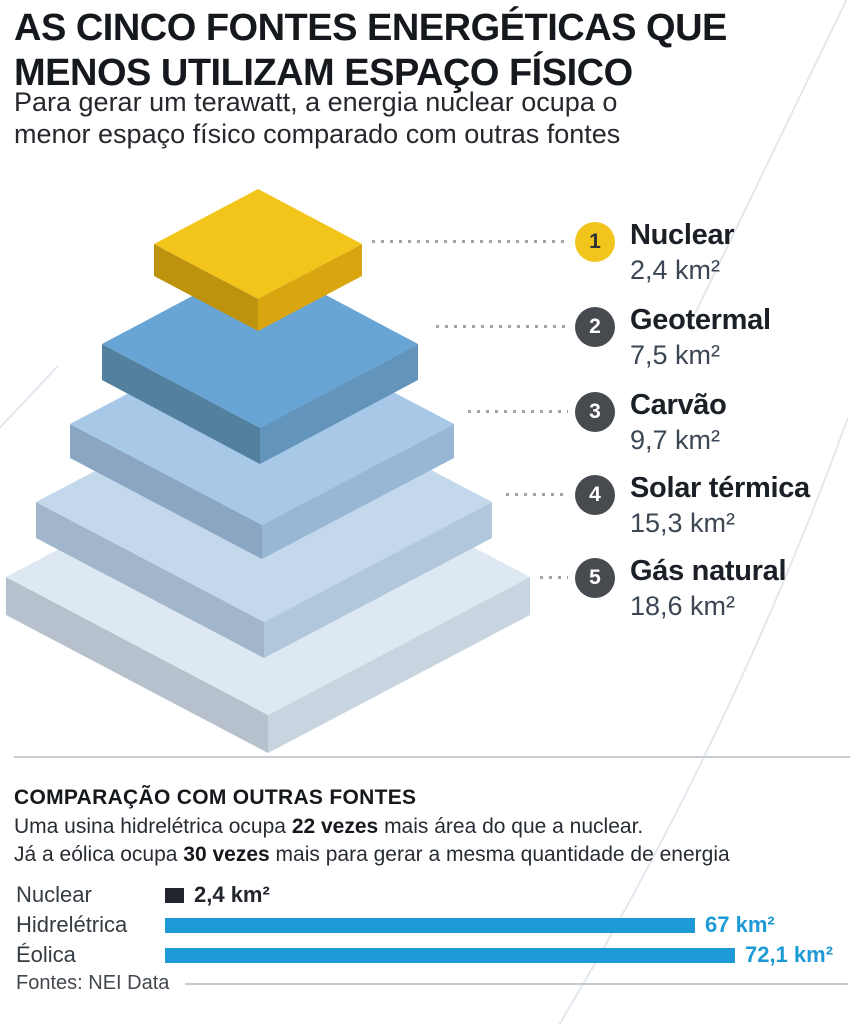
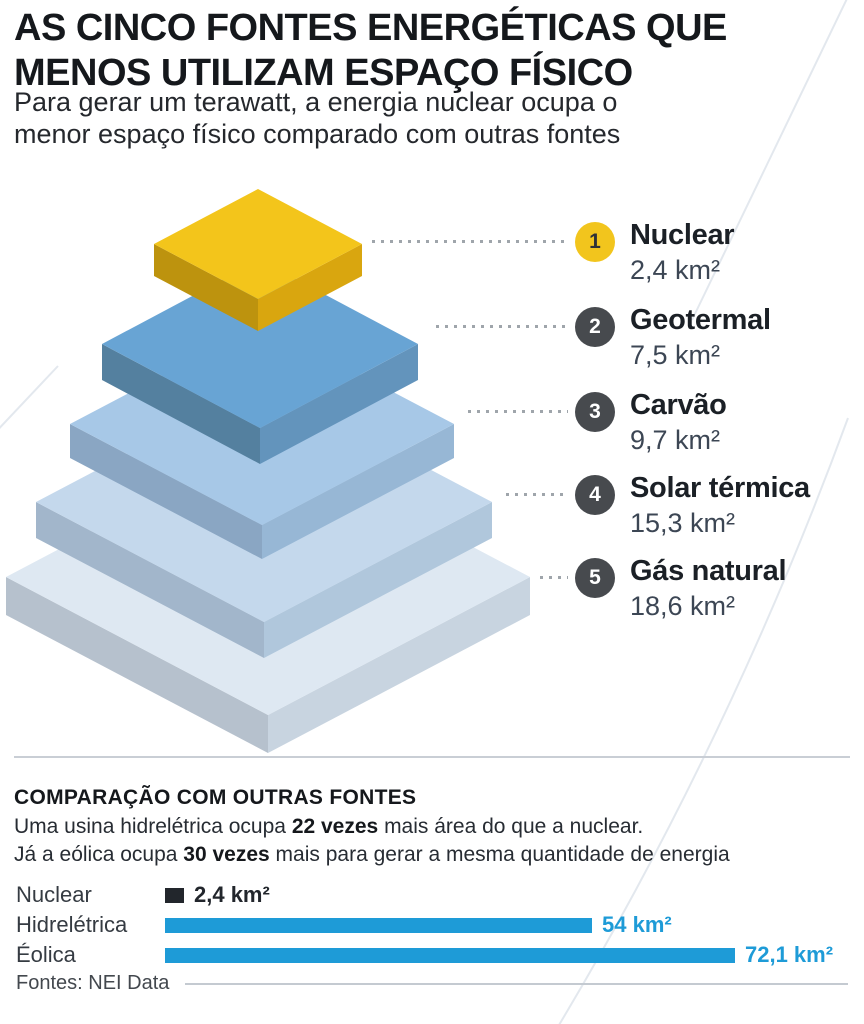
COMPARAÇÃO COM OUTRAS FONTES/Hidrelétrica: 67 -> 54
